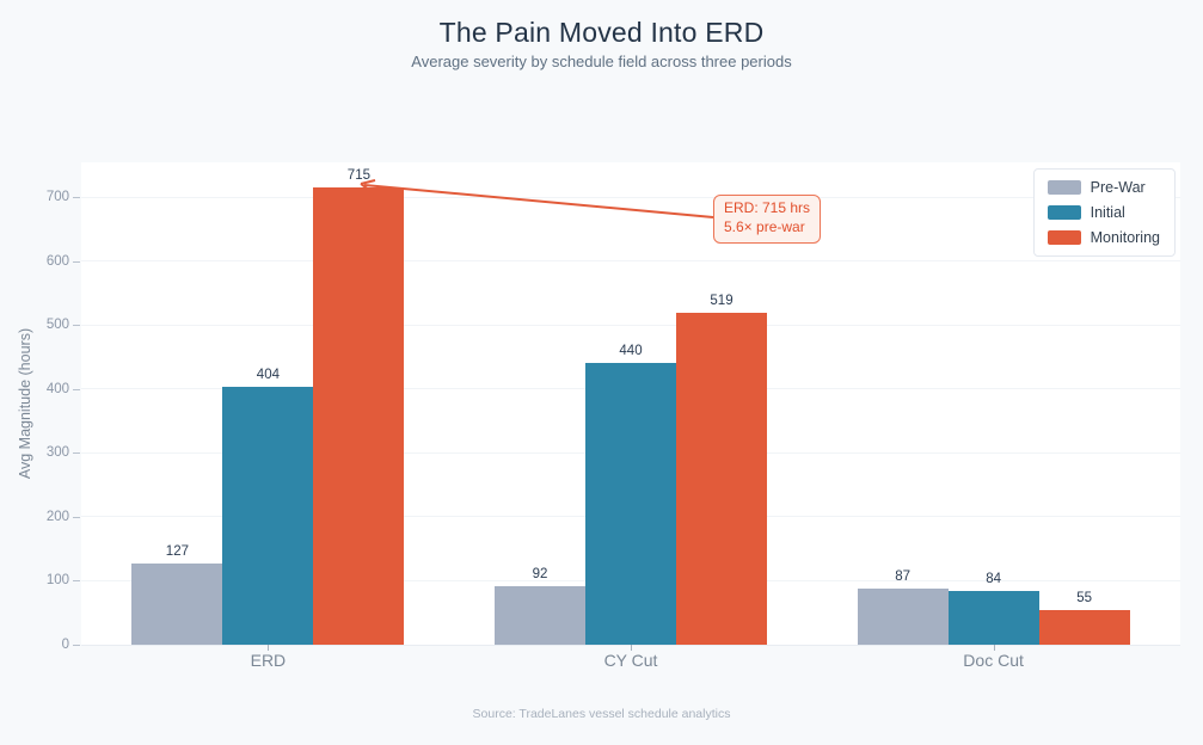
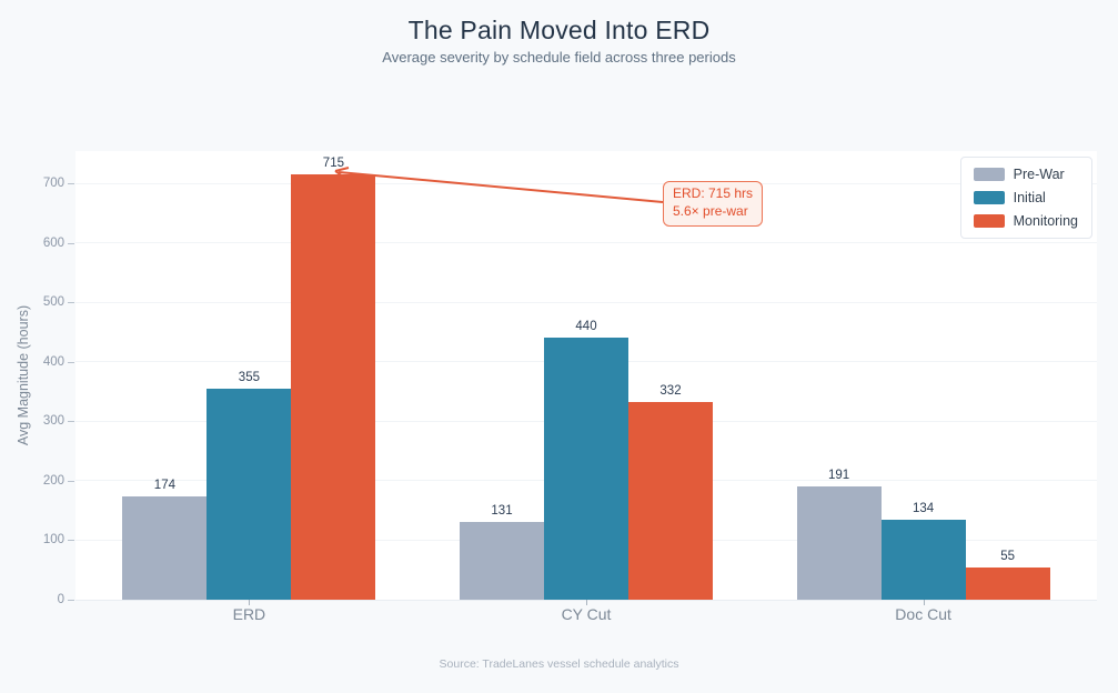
Pre-War/ERD: 127 -> 174
Initial/ERD: 404 -> 355
Pre-War/CY Cut: 92 -> 131
Monitoring/CY Cut: 519 -> 332
Pre-War/Doc Cut: 87 -> 191
Initial/Doc Cut: 84 -> 134
